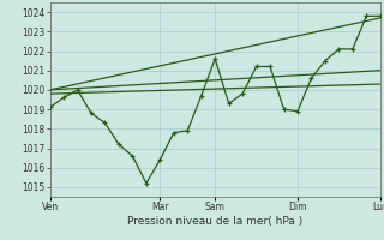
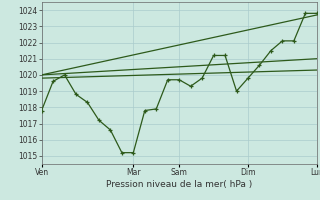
Ven: 1019.1 -> 1017.8
Mar: 1016.4 -> 1015.2
Sam: 1021.6 -> 1019.7
Dim: 1018.9 -> 1019.8
